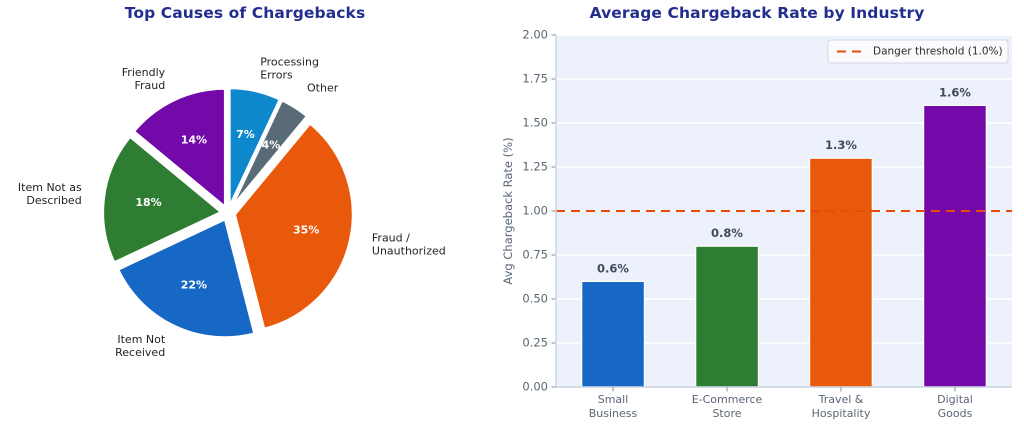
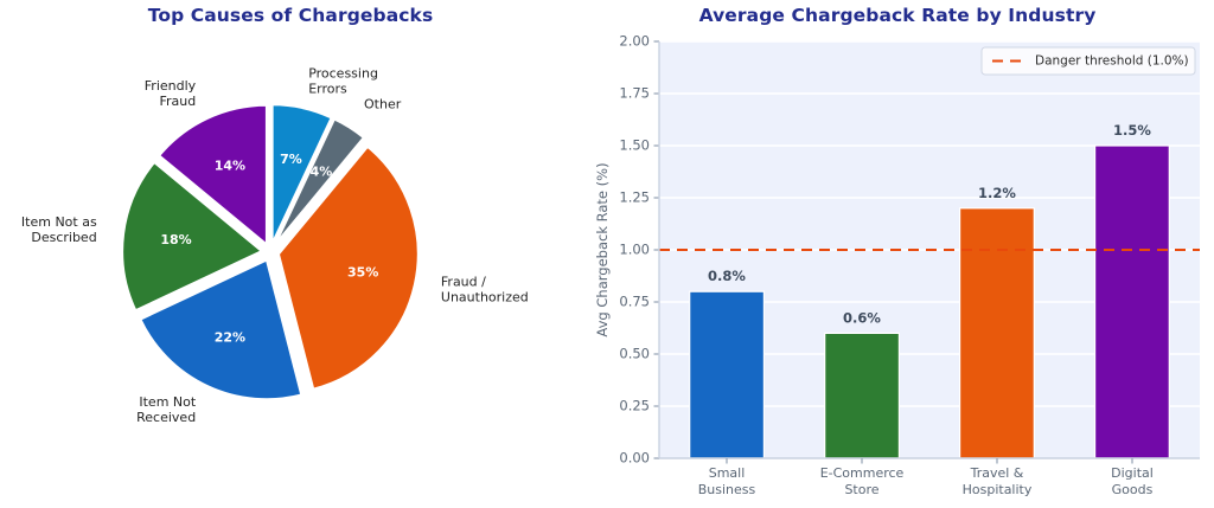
Average Chargeback Rate by Industry/Small Business: 0.6% -> 0.8%
Average Chargeback Rate by Industry/E-Commerce Store: 0.8% -> 0.6%
Average Chargeback Rate by Industry/Travel & Hospitality: 1.3% -> 1.2%
Average Chargeback Rate by Industry/Digital Goods: 1.6% -> 1.5%
